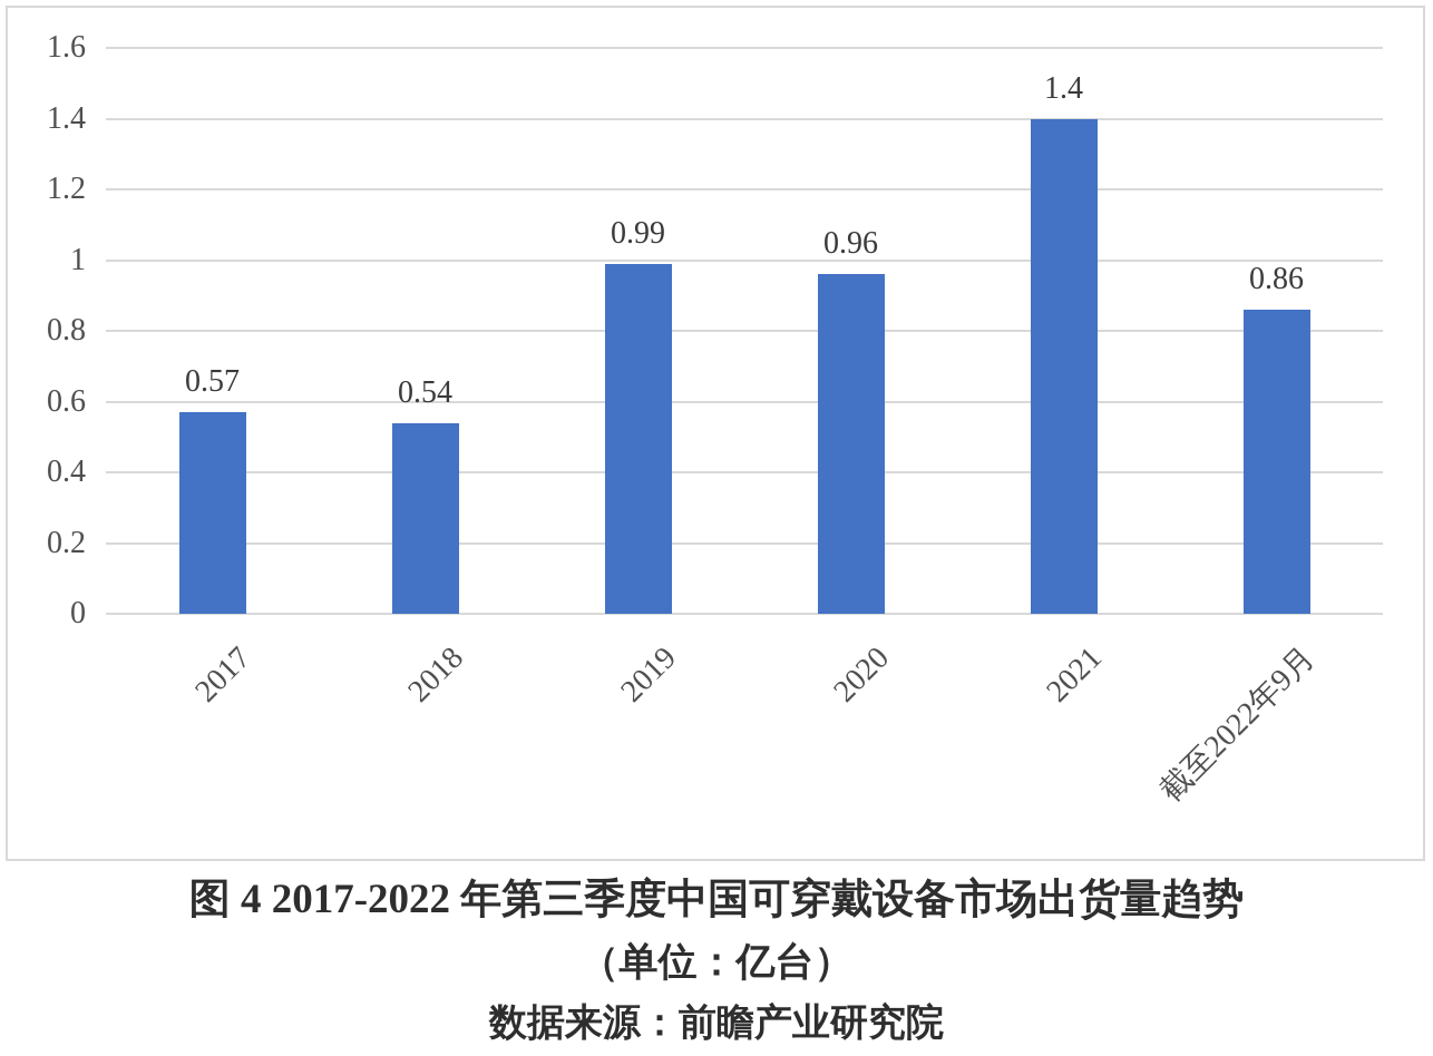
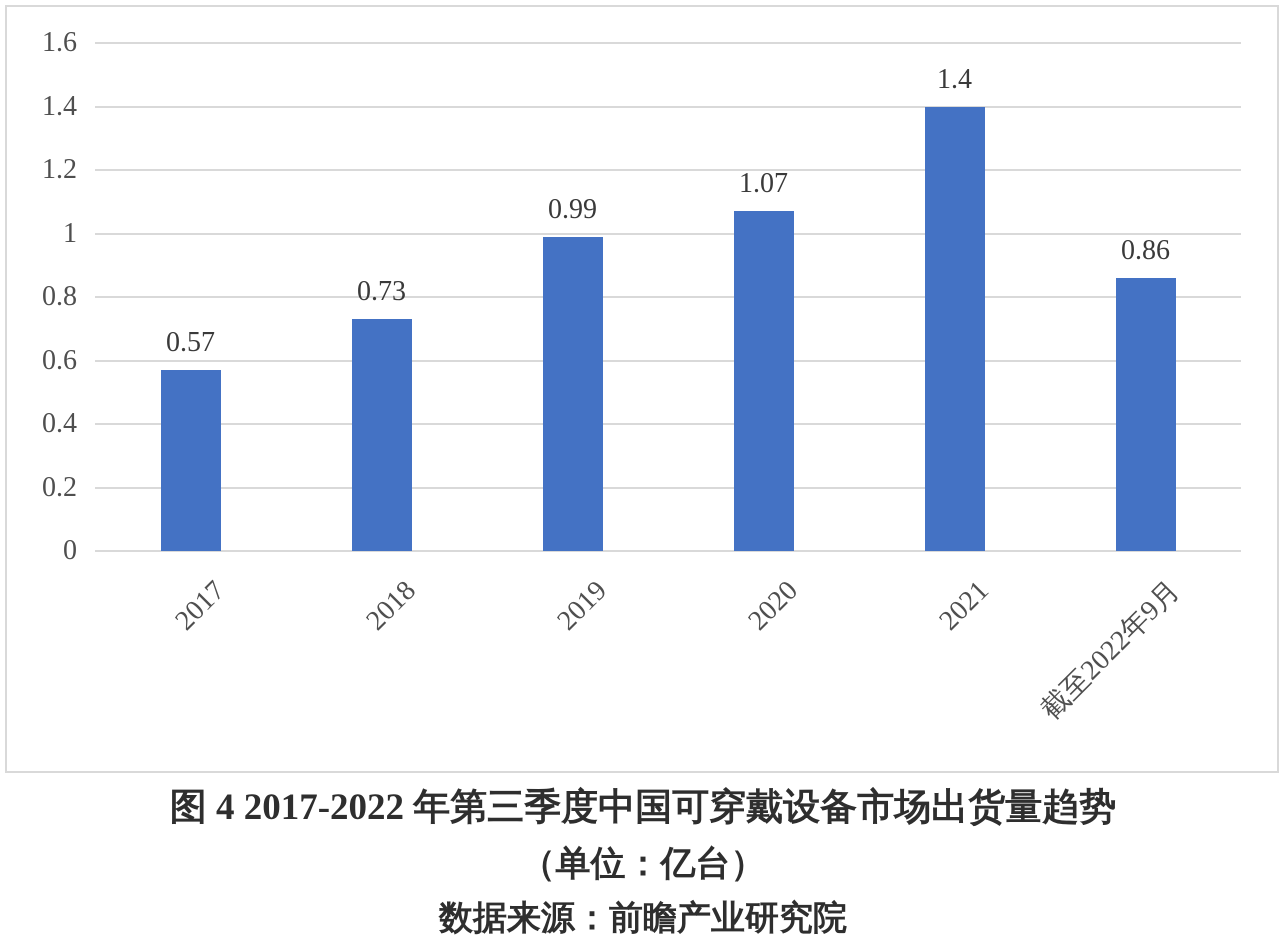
2018: 0.54 -> 0.73
2020: 0.96 -> 1.07
